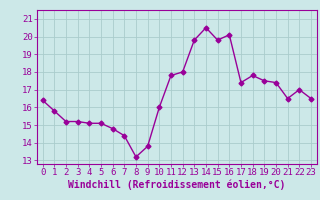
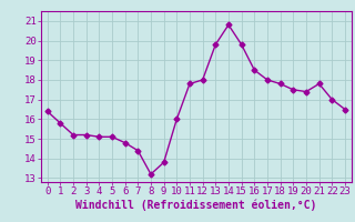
14: 20.5 -> 20.8
16: 20.1 -> 18.5
17: 17.4 -> 18.0
21: 16.5 -> 17.8
